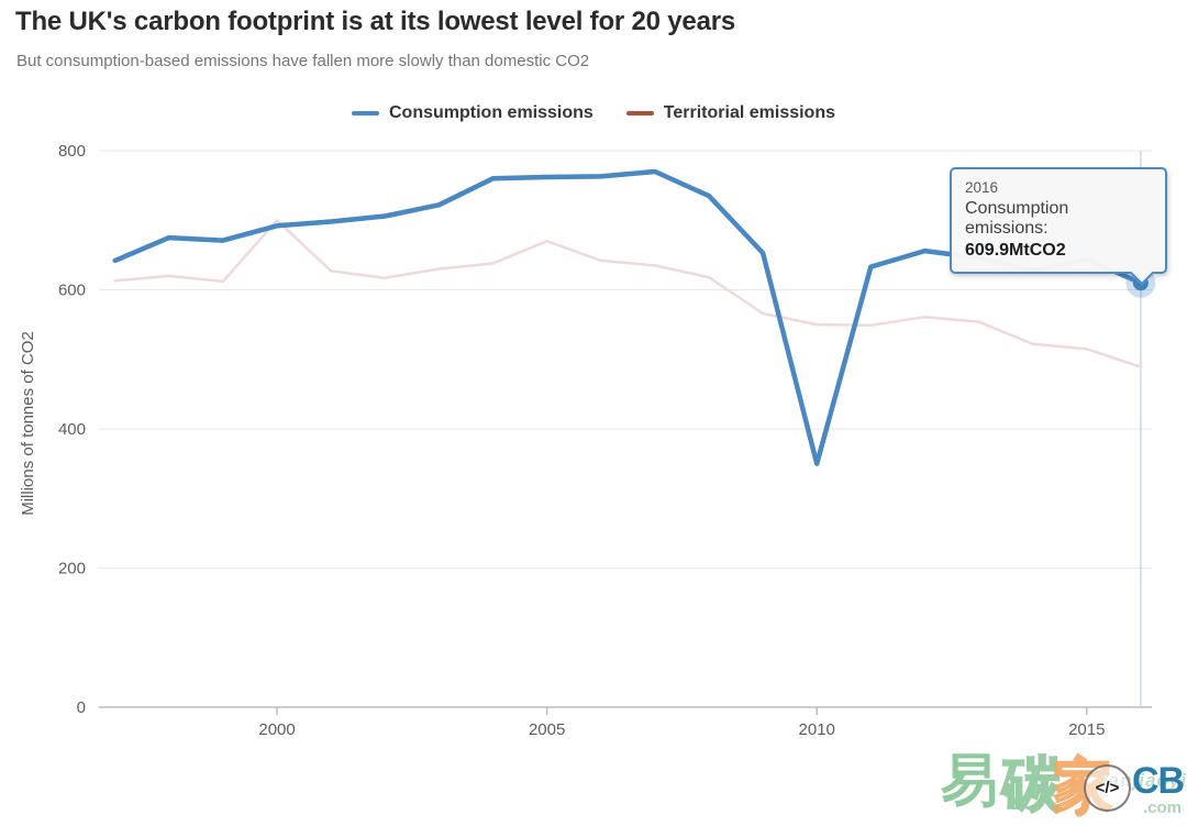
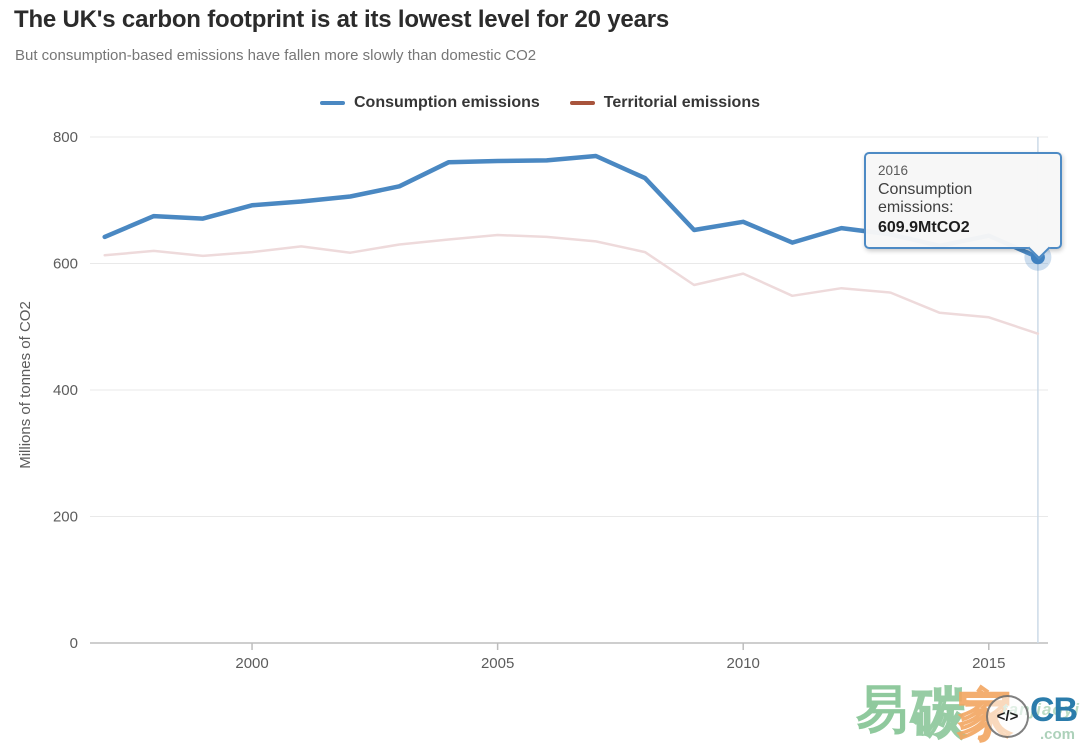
Territorial emissions/2000: 700 -> 620
Territorial emissions/2005: 670 -> 640
Consumption emissions/2010: 350 -> 670
Territorial emissions/2010: 550 -> 580
